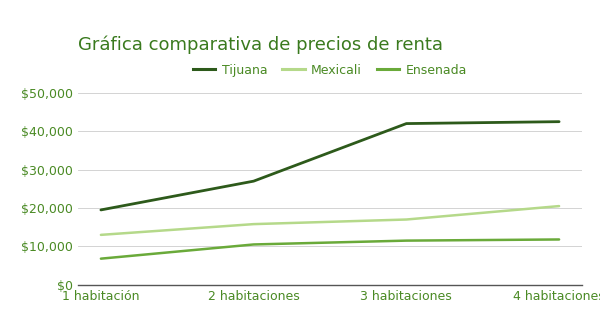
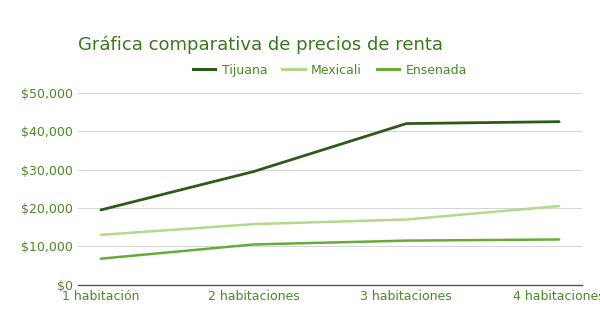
Tijuana/2 habitaciones: $27,000 -> $29,500
